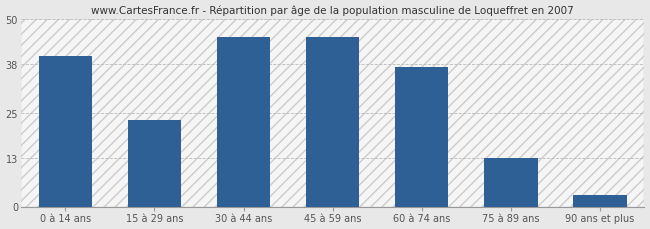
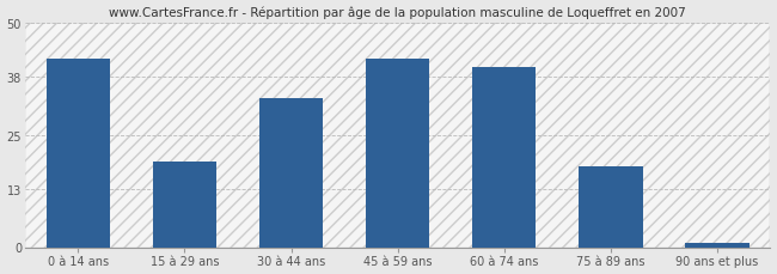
0 à 14 ans: 40 -> 42
15 à 29 ans: 23 -> 19
30 à 44 ans: 45 -> 33
45 à 59 ans: 45 -> 42
60 à 74 ans: 37 -> 40
75 à 89 ans: 13 -> 18
90 ans et plus: 3 -> 1
